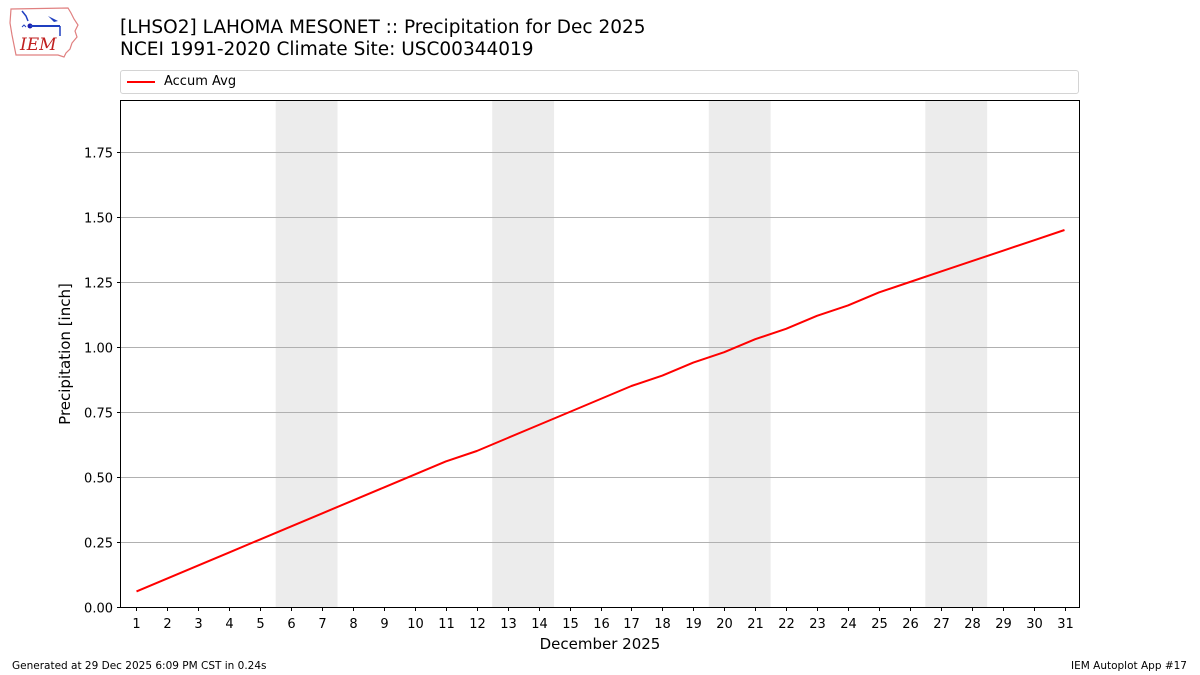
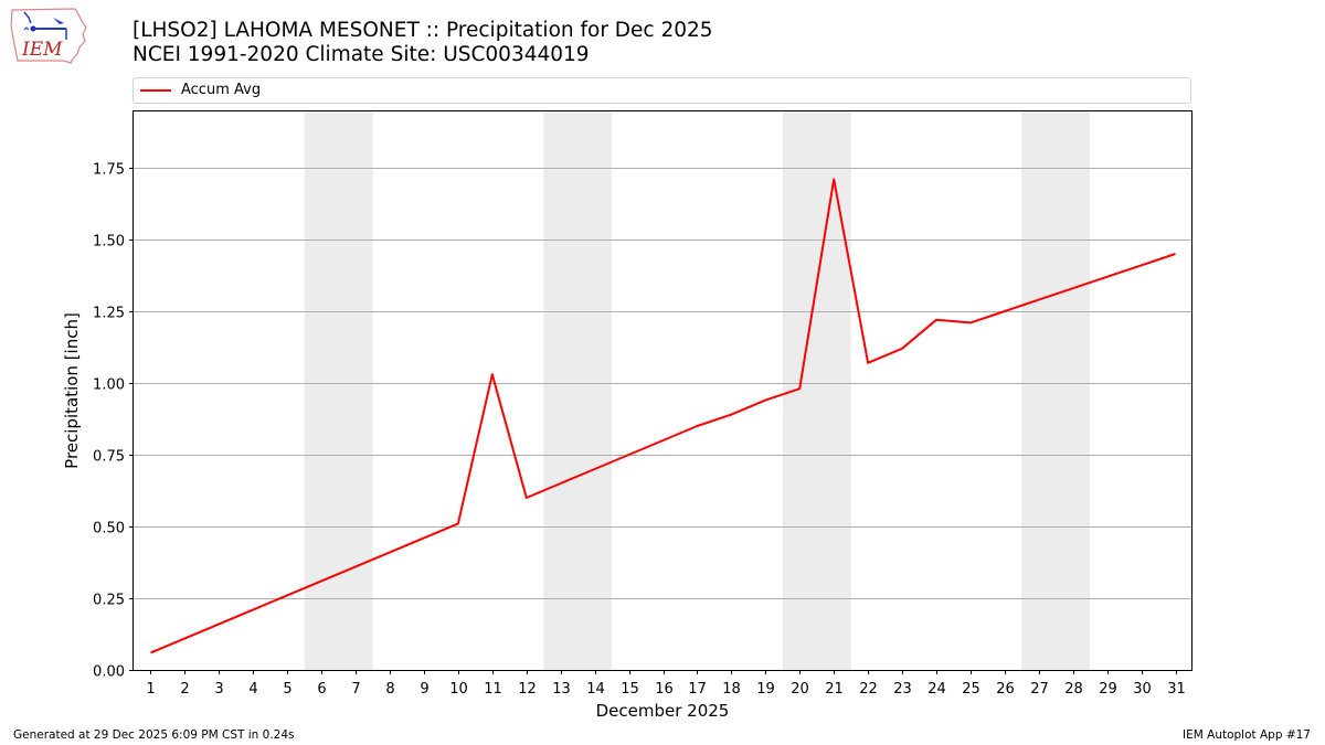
11: 0.56 -> 1.03
21: 1.03 -> 1.71
24: 1.16 -> 1.22
